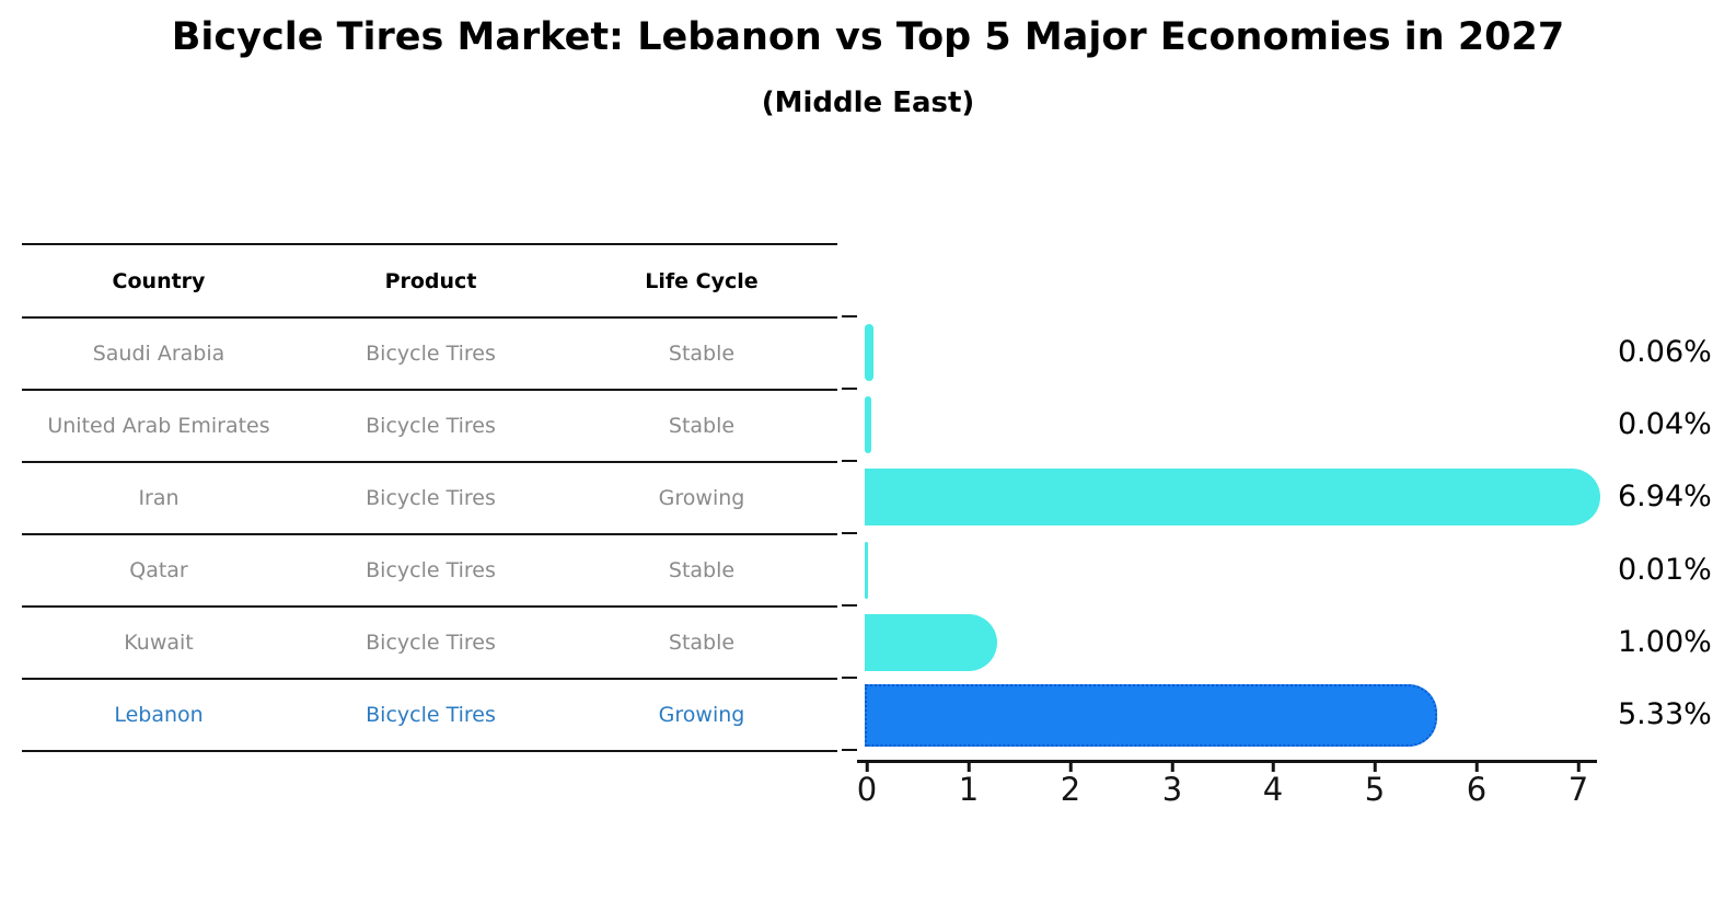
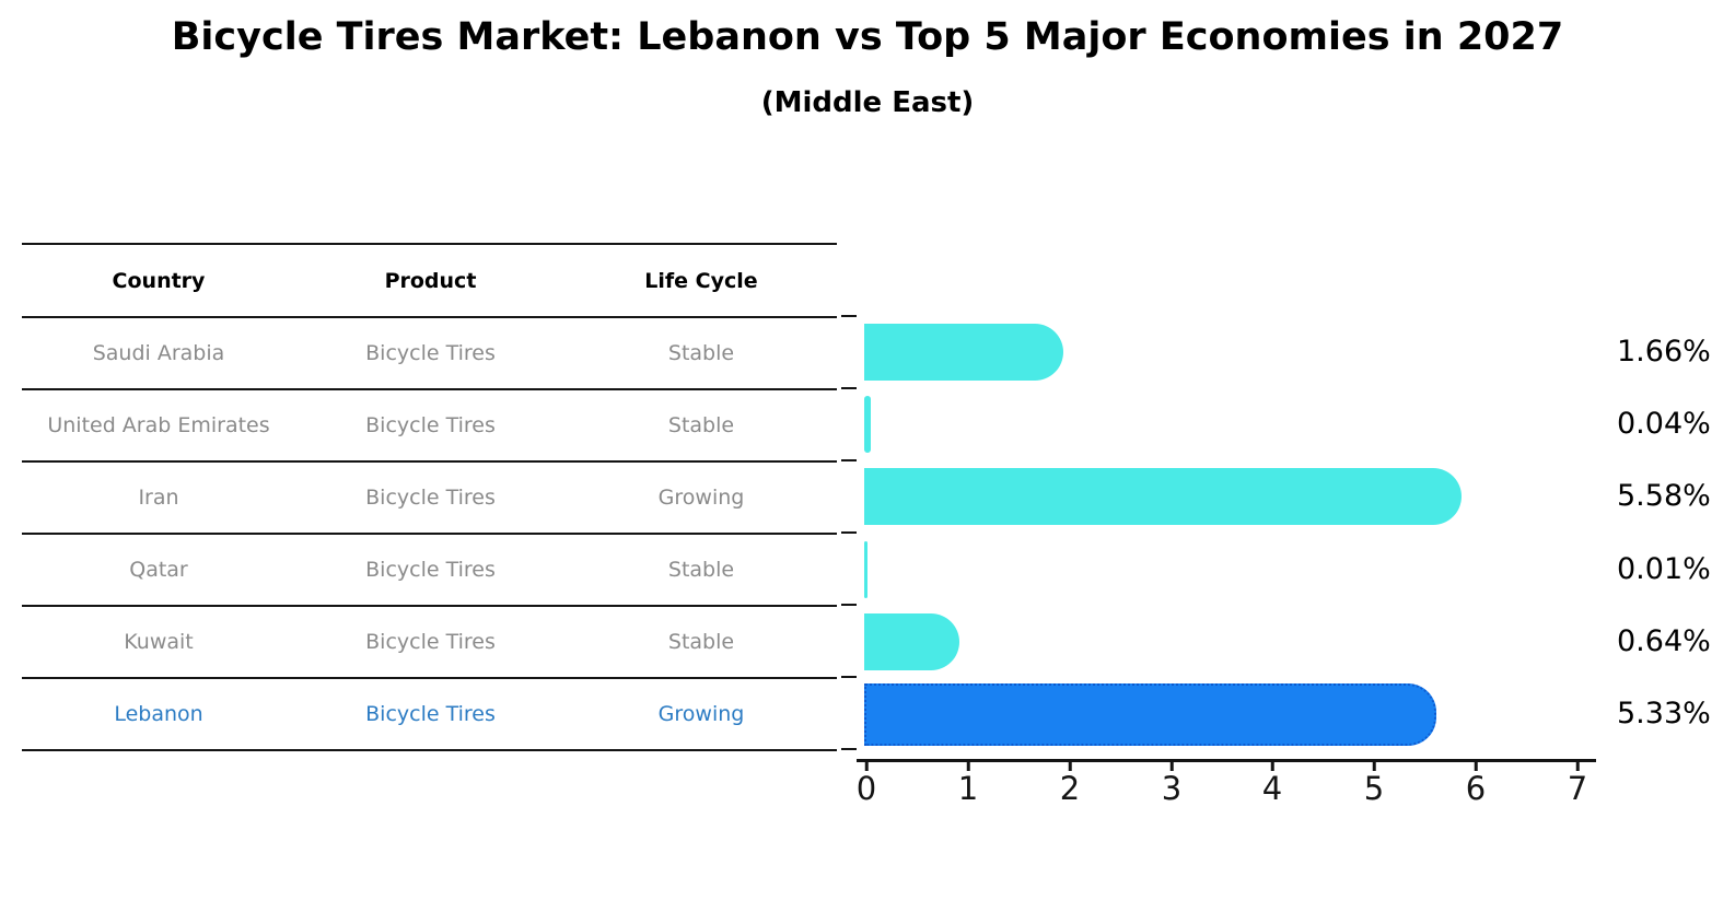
Saudi Arabia: 0.06% -> 1.66%
Iran: 6.94% -> 5.58%
Kuwait: 1.00% -> 0.64%
